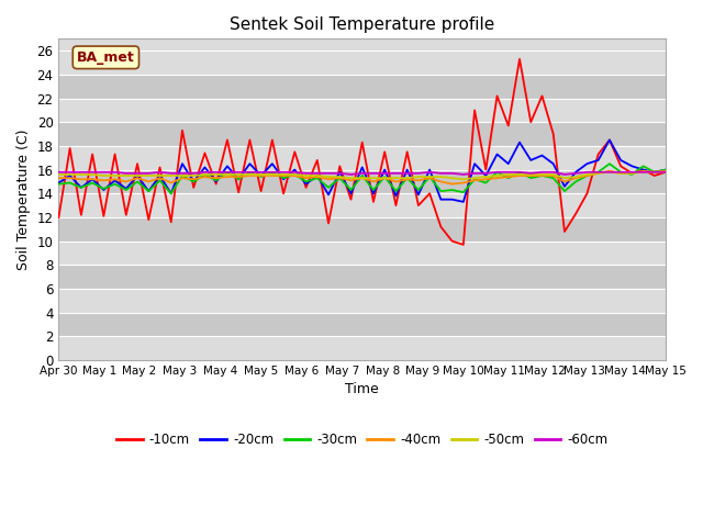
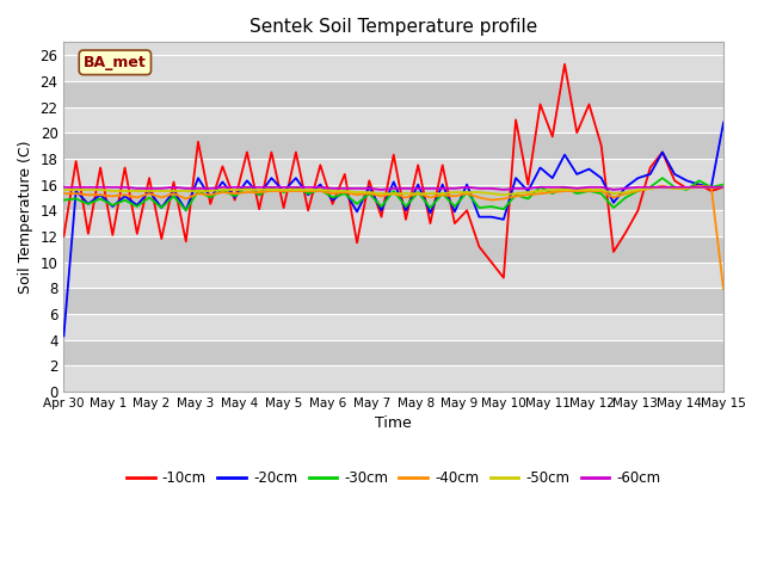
-20cm/Apr 30: 14.9 -> 4.3
-10cm/May 10: 9.7 -> 8.8
-20cm/May 15: 16.0 -> 20.8
-40cm/May 15: 15.9 -> 7.9
